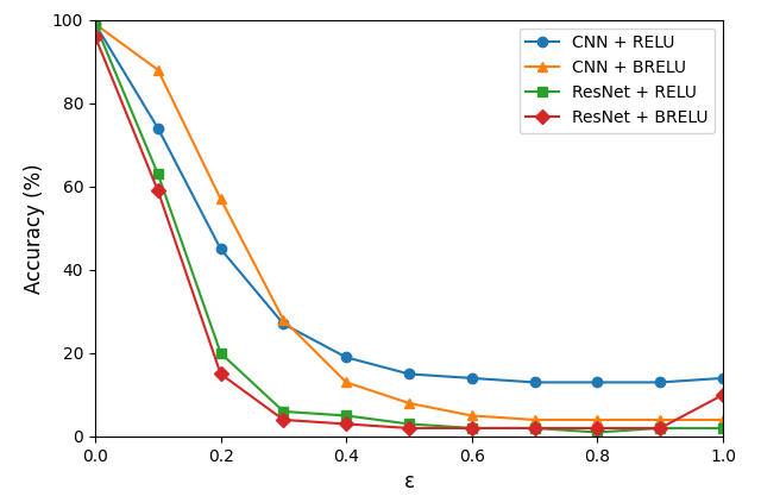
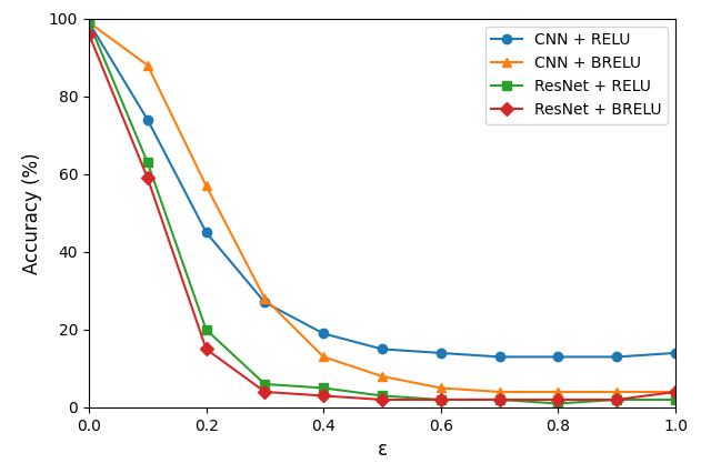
ResNet + BRELU/1.0: 10 -> 4
